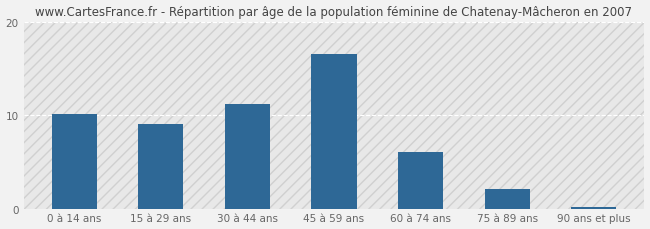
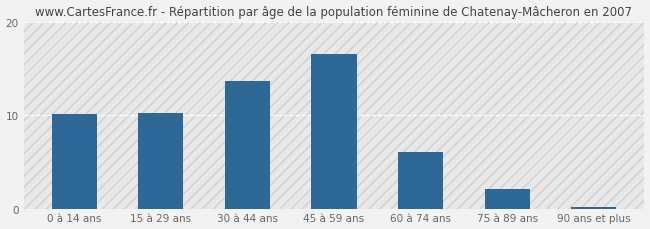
15 à 29 ans: 9.0 -> 10.2
30 à 44 ans: 11.2 -> 13.6
